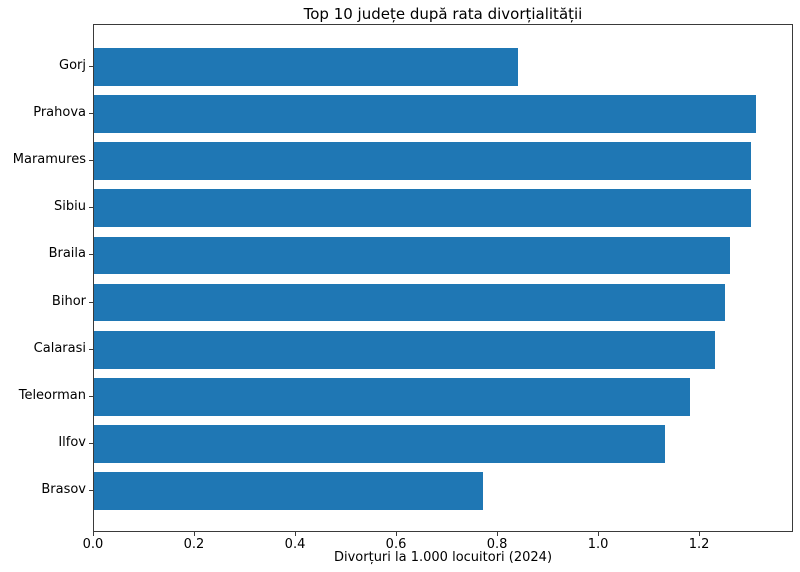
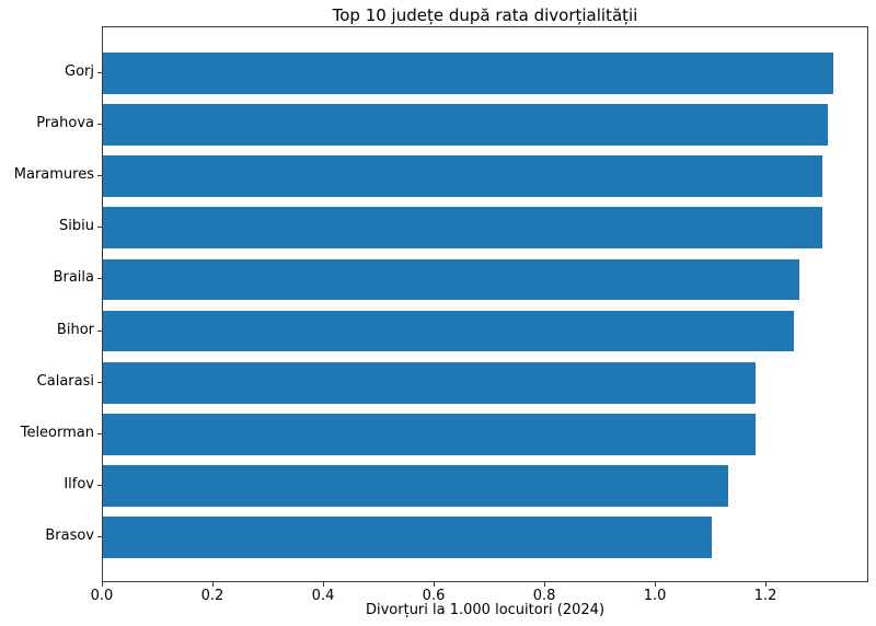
Gorj: 0.84 -> 1.32
Calarasi: 1.23 -> 1.18
Brasov: 0.77 -> 1.10
